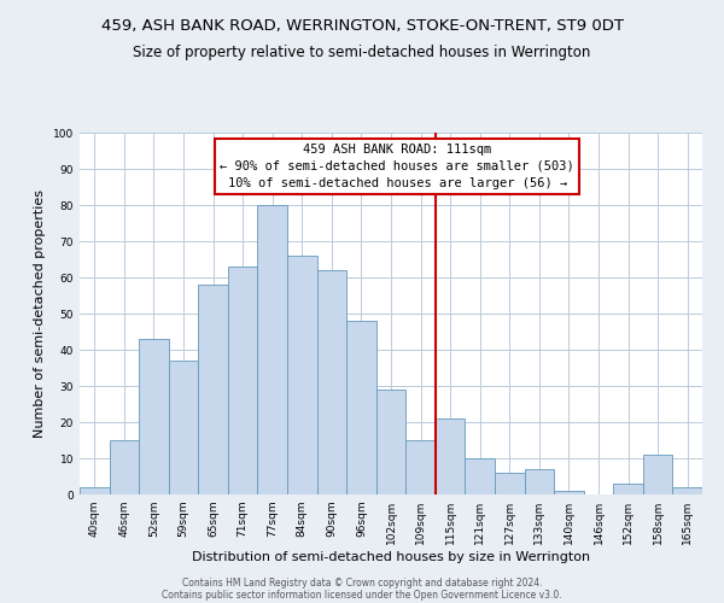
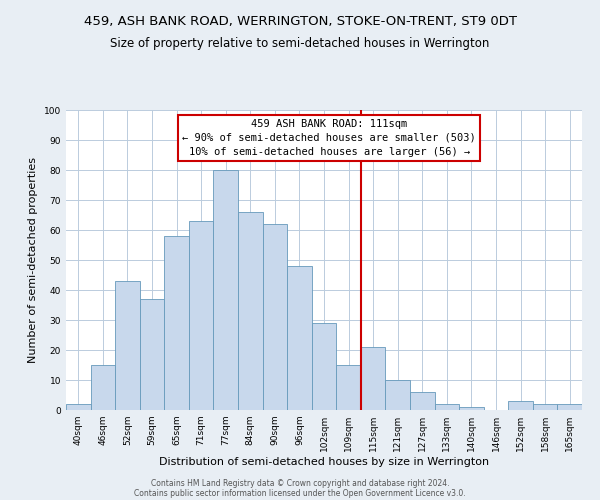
133sqm: 7 -> 2
158sqm: 11 -> 2
